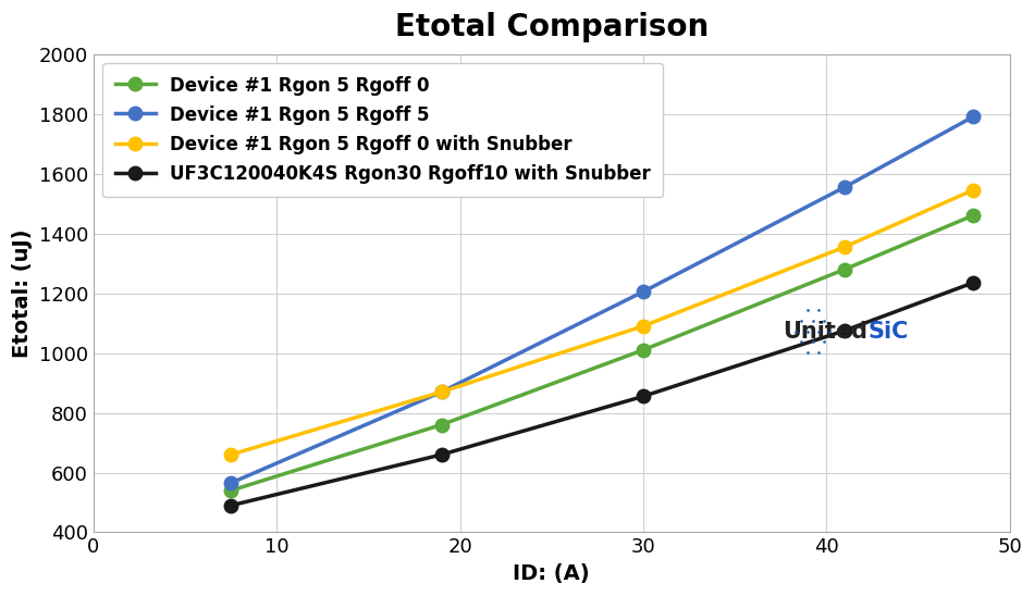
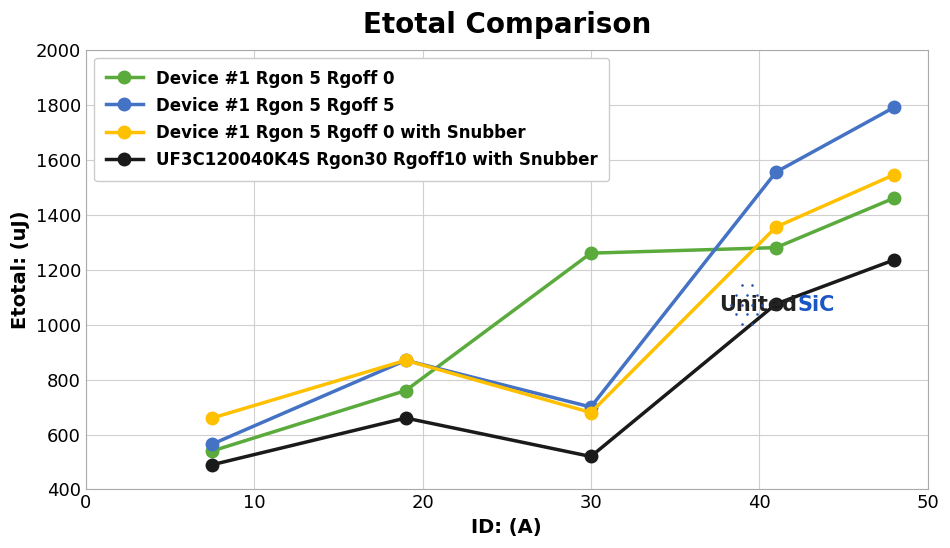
Device #1 Rgon 5 Rgoff 0/30: 1010 -> 1260
Device #1 Rgon 5 Rgoff 5/30: 1205 -> 700
Device #1 Rgon 5 Rgoff 0 with Snubber/30: 1090 -> 680
UF3C120040K4S Rgon30 Rgoff10 with Snubber/30: 855 -> 520
